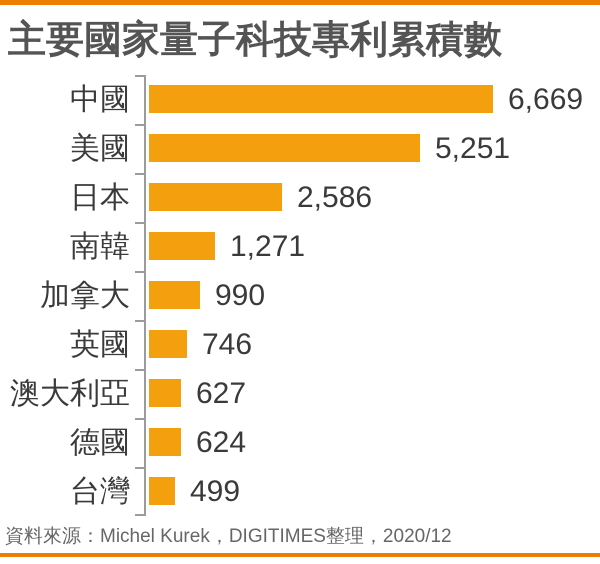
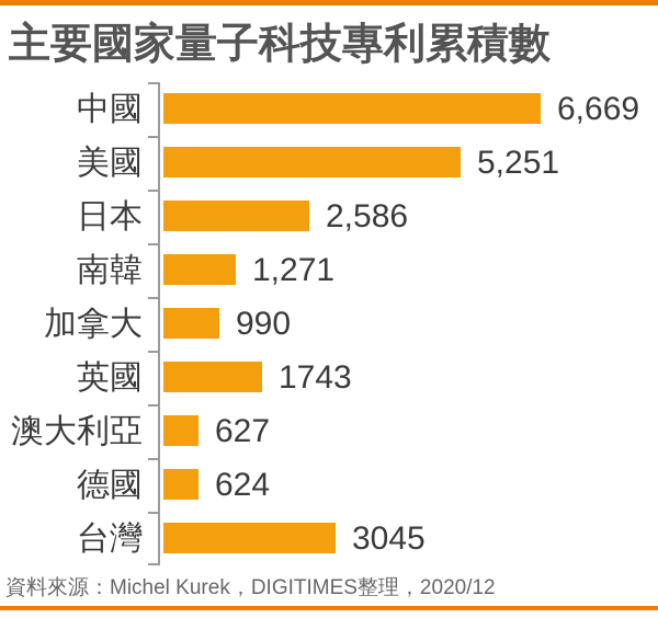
英國: 746 -> 1743
台灣: 499 -> 3045
